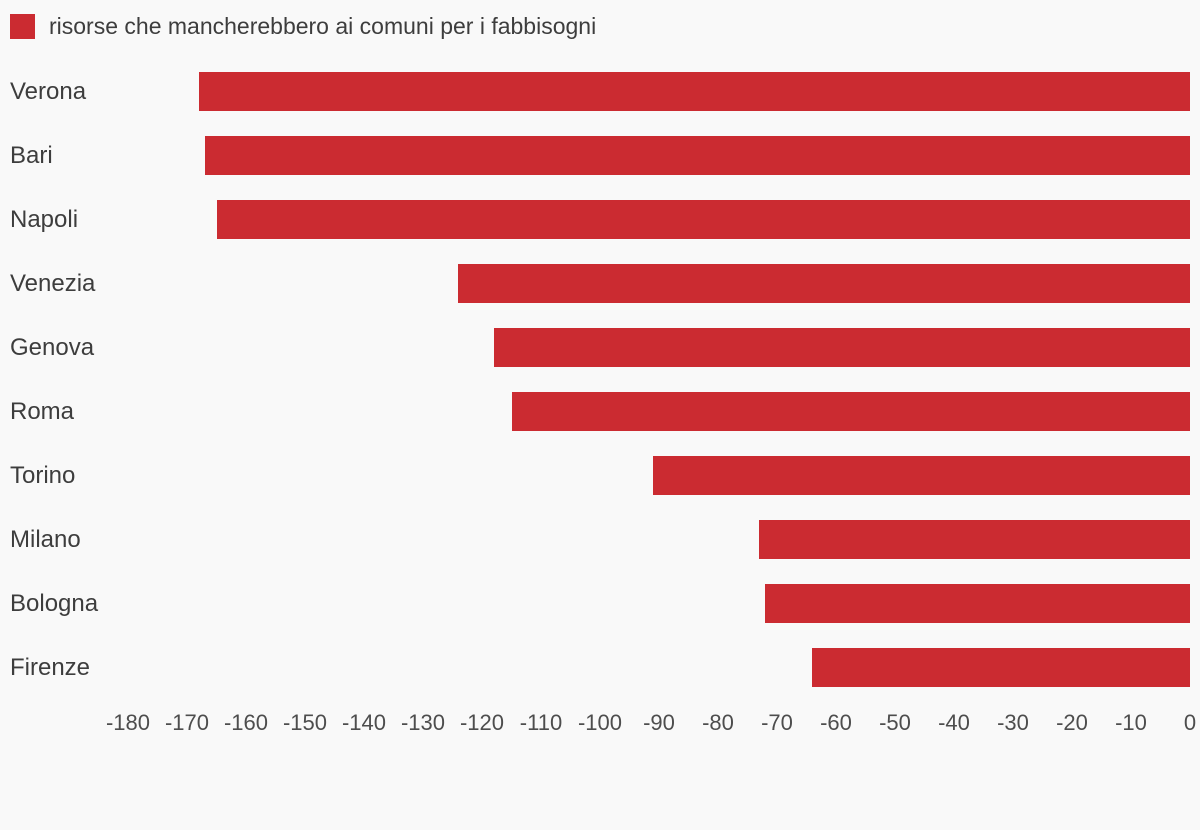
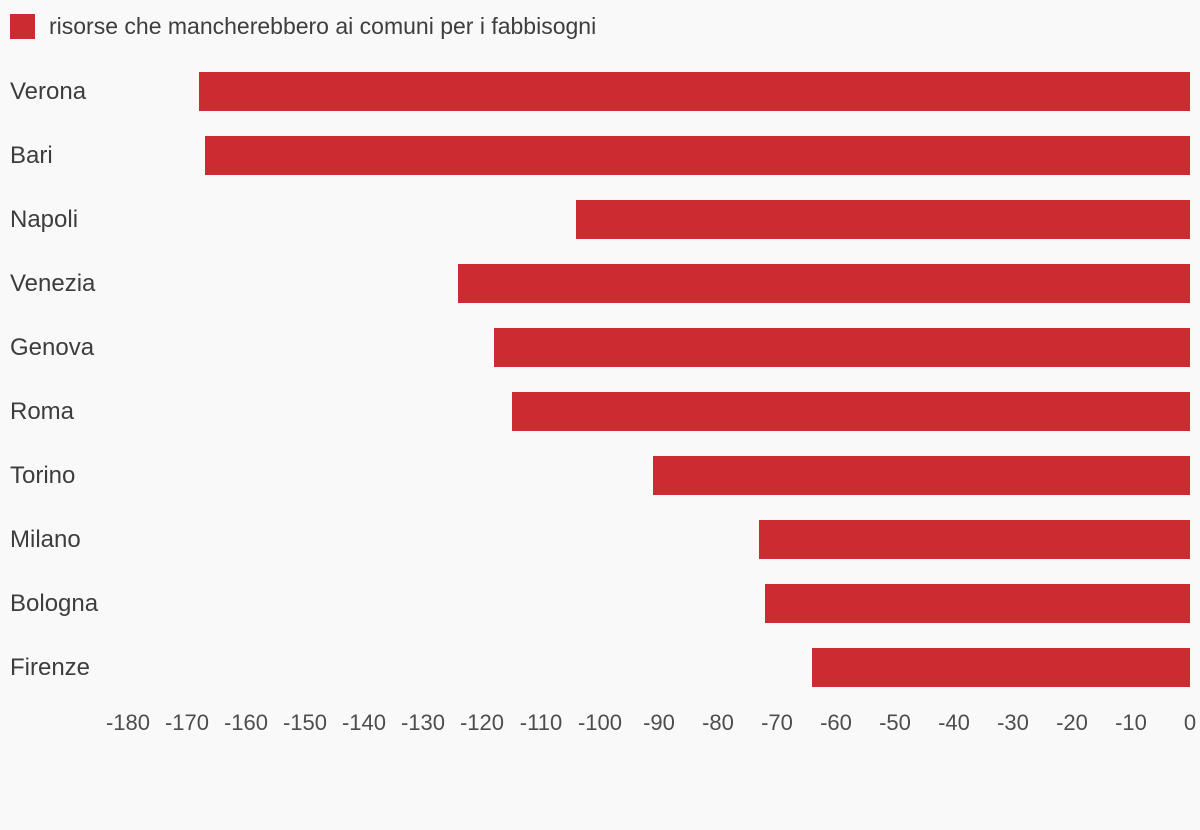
Napoli: -165 -> -104
